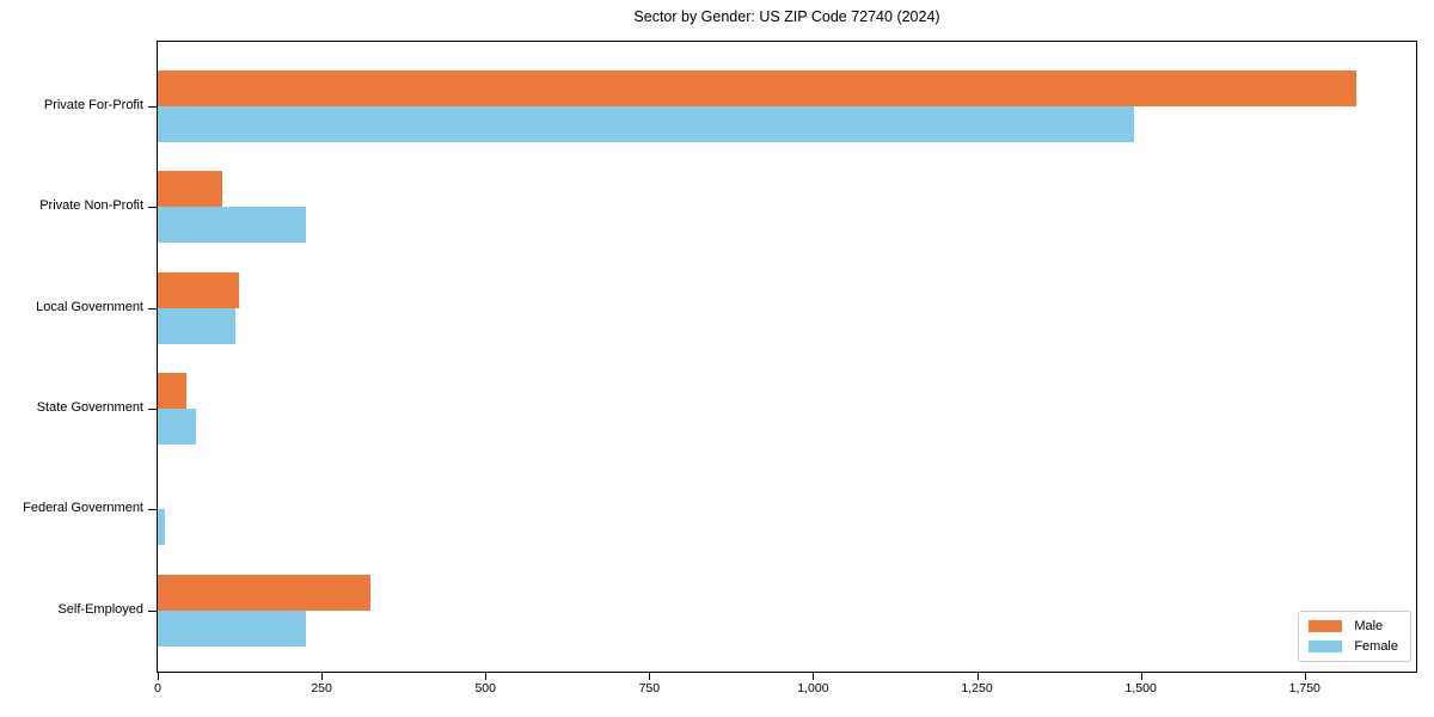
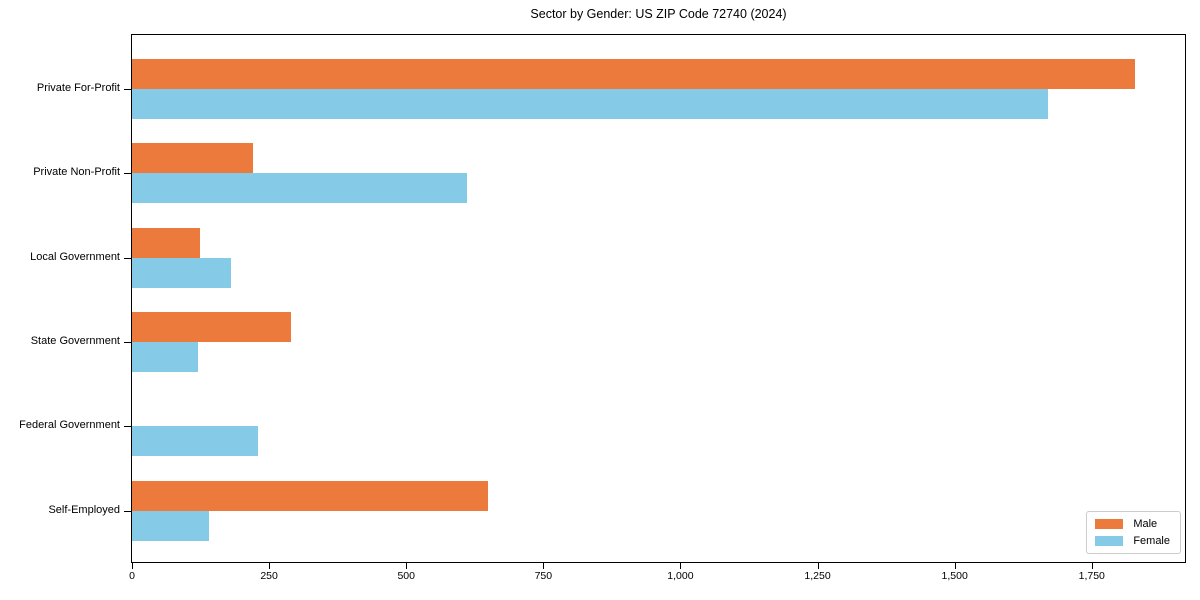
Female/Private For-Profit: 1490 -> 1670
Male/Private Non-Profit: 100 -> 220
Female/Private Non-Profit: 230 -> 610
Female/Local Government: 120 -> 180
Male/State Government: 40 -> 290
Female/State Government: 60 -> 120
Female/Federal Government: 10 -> 230
Male/Self-Employed: 320 -> 650
Female/Self-Employed: 230 -> 140
